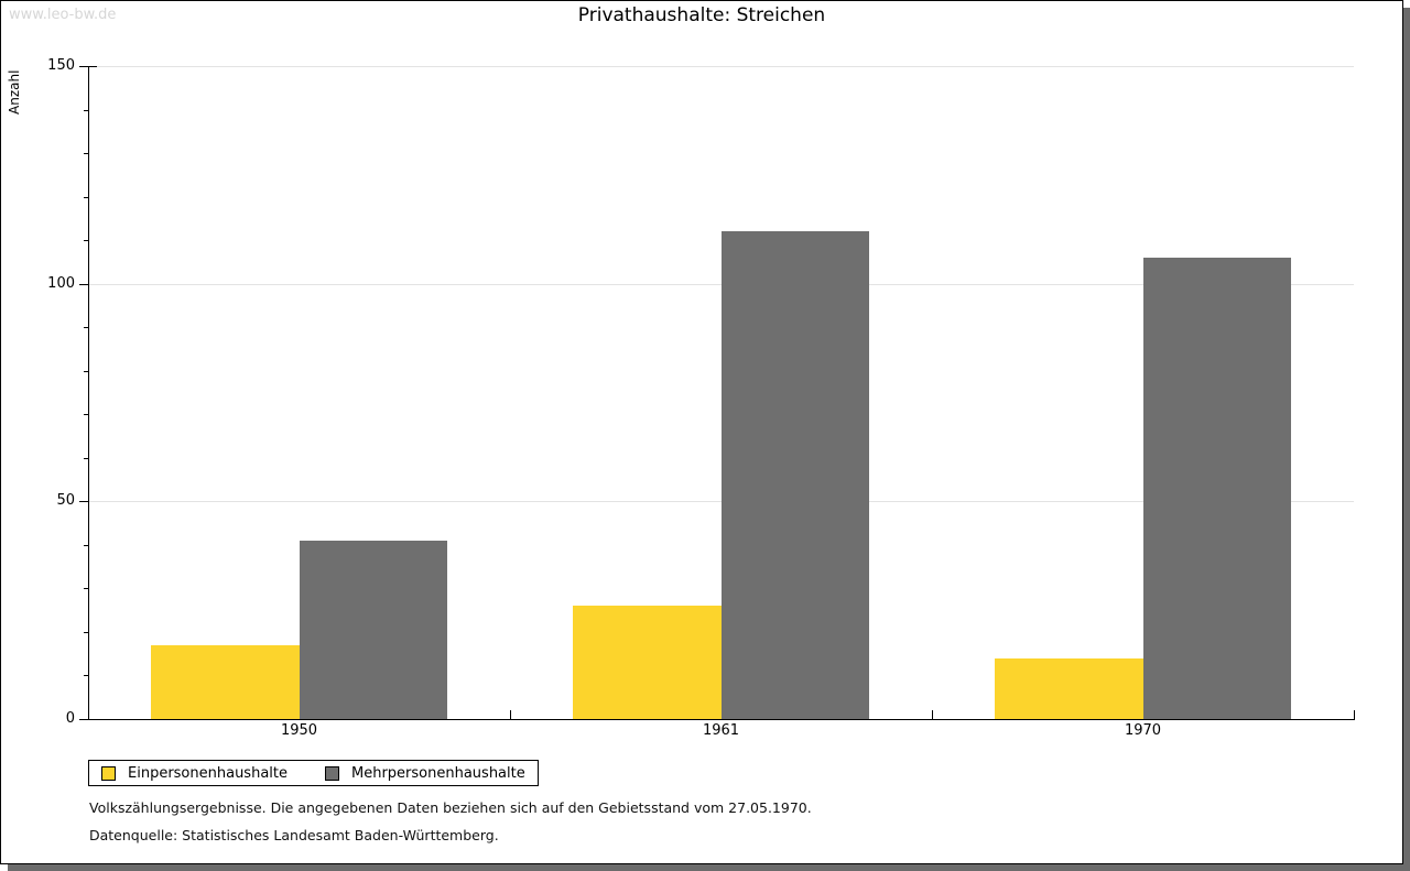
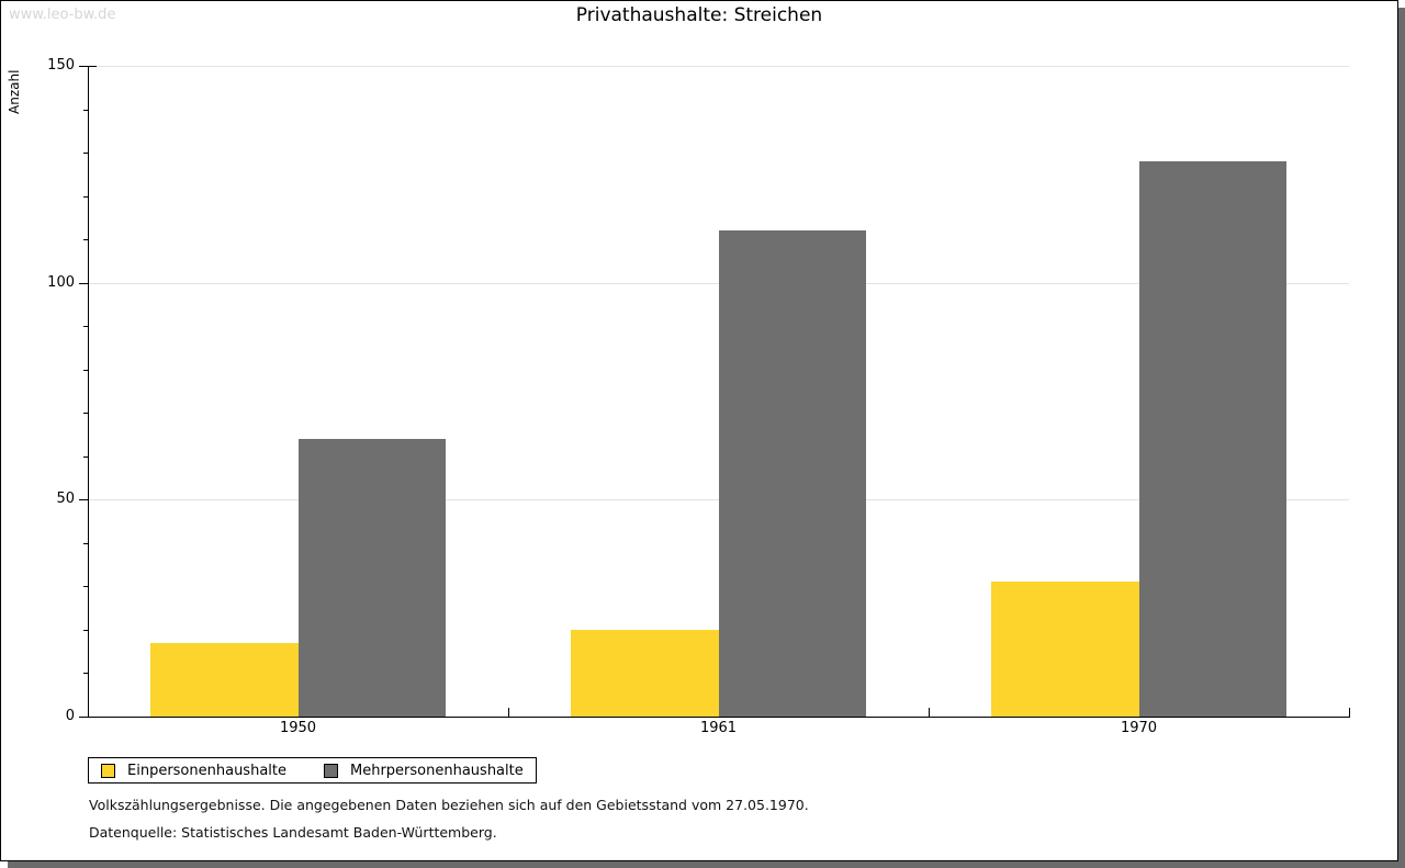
Mehrpersonenhaushalte/1950: 41 -> 64
Einpersonenhaushalte/1961: 26 -> 20
Einpersonenhaushalte/1970: 14 -> 31
Mehrpersonenhaushalte/1970: 106 -> 128
